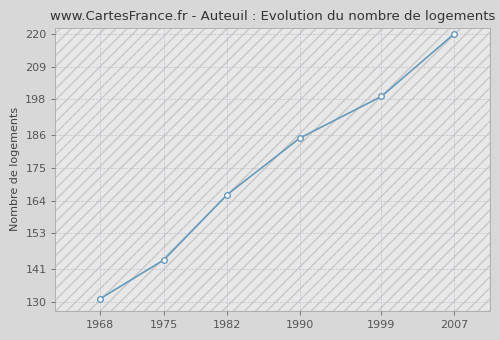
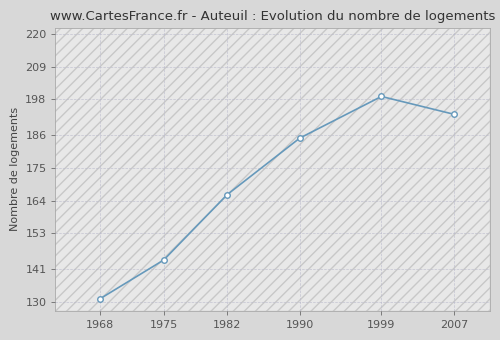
2007: 220 -> 193
